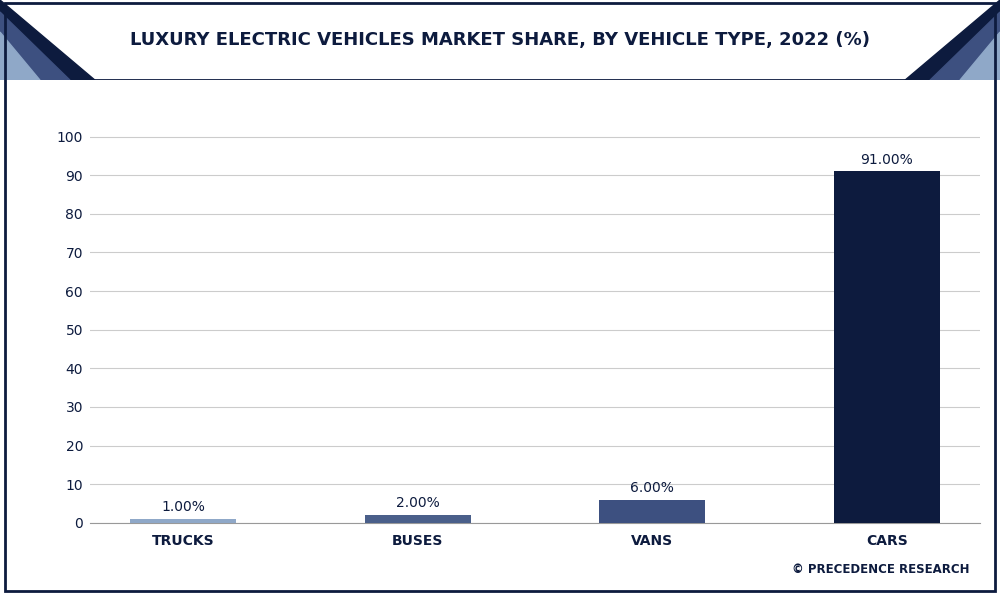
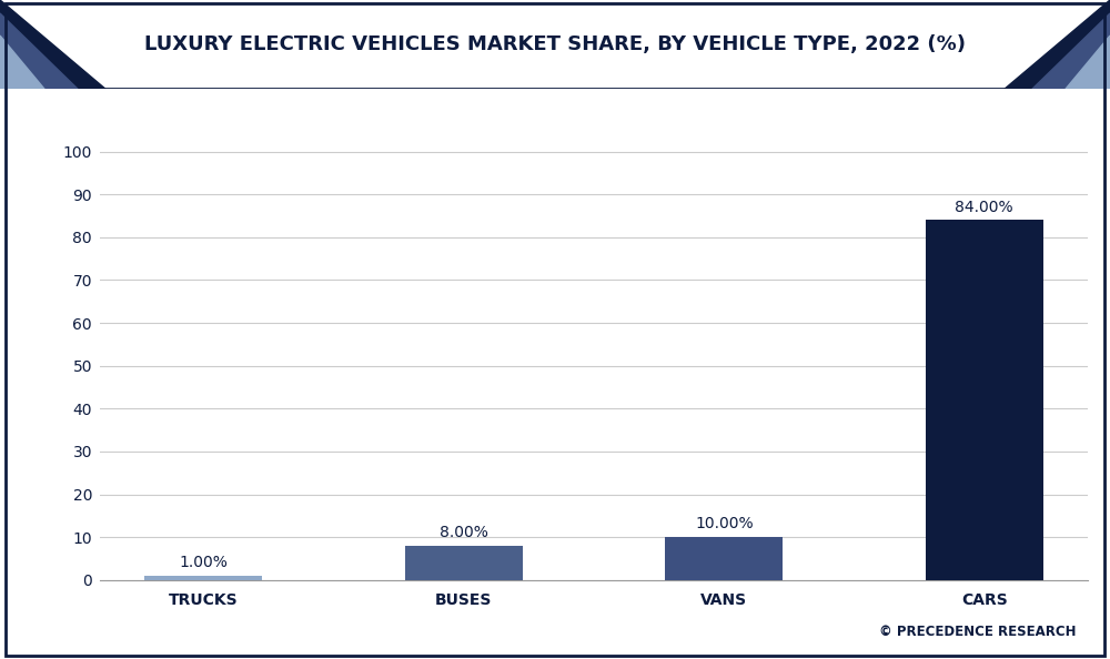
BUSES: 2.00% -> 8.00%
VANS: 6.00% -> 10.00%
CARS: 91.00% -> 84.00%
